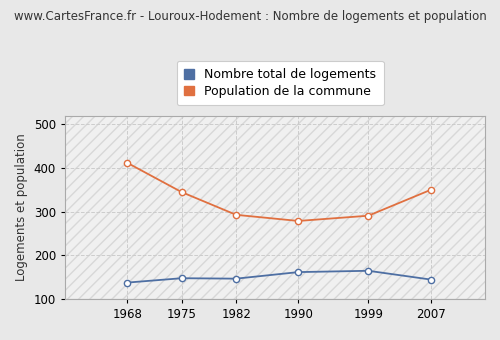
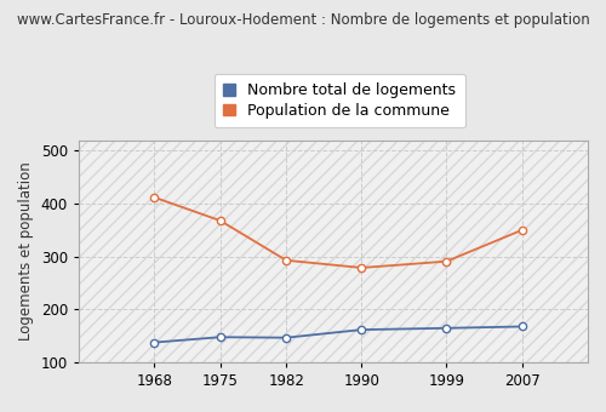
Population de la commune/1975: 345 -> 368
Nombre total de logements/2007: 145 -> 168
